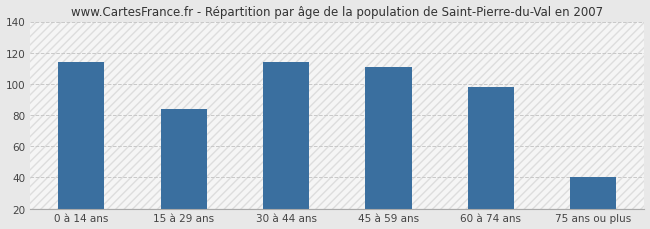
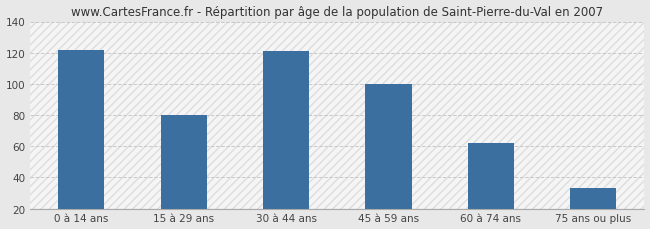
0 à 14 ans: 114 -> 122
15 à 29 ans: 84 -> 80
30 à 44 ans: 114 -> 121
45 à 59 ans: 111 -> 100
60 à 74 ans: 98 -> 62
75 ans ou plus: 40 -> 33
